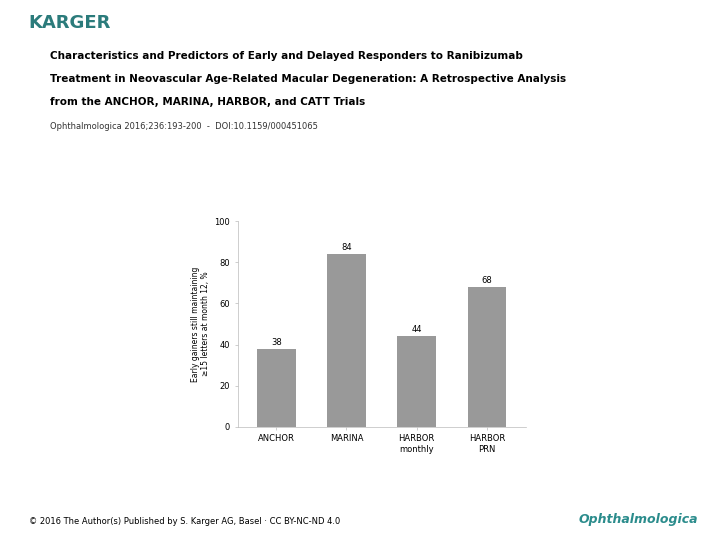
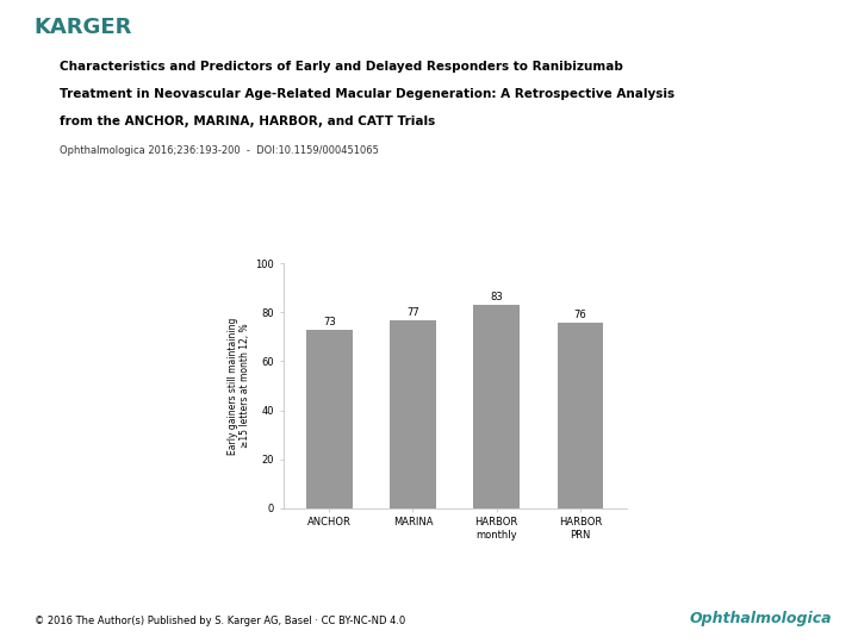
ANCHOR: 38 -> 73
MARINA: 84 -> 77
HARBOR monthly: 44 -> 83
HARBOR PRN: 68 -> 76
